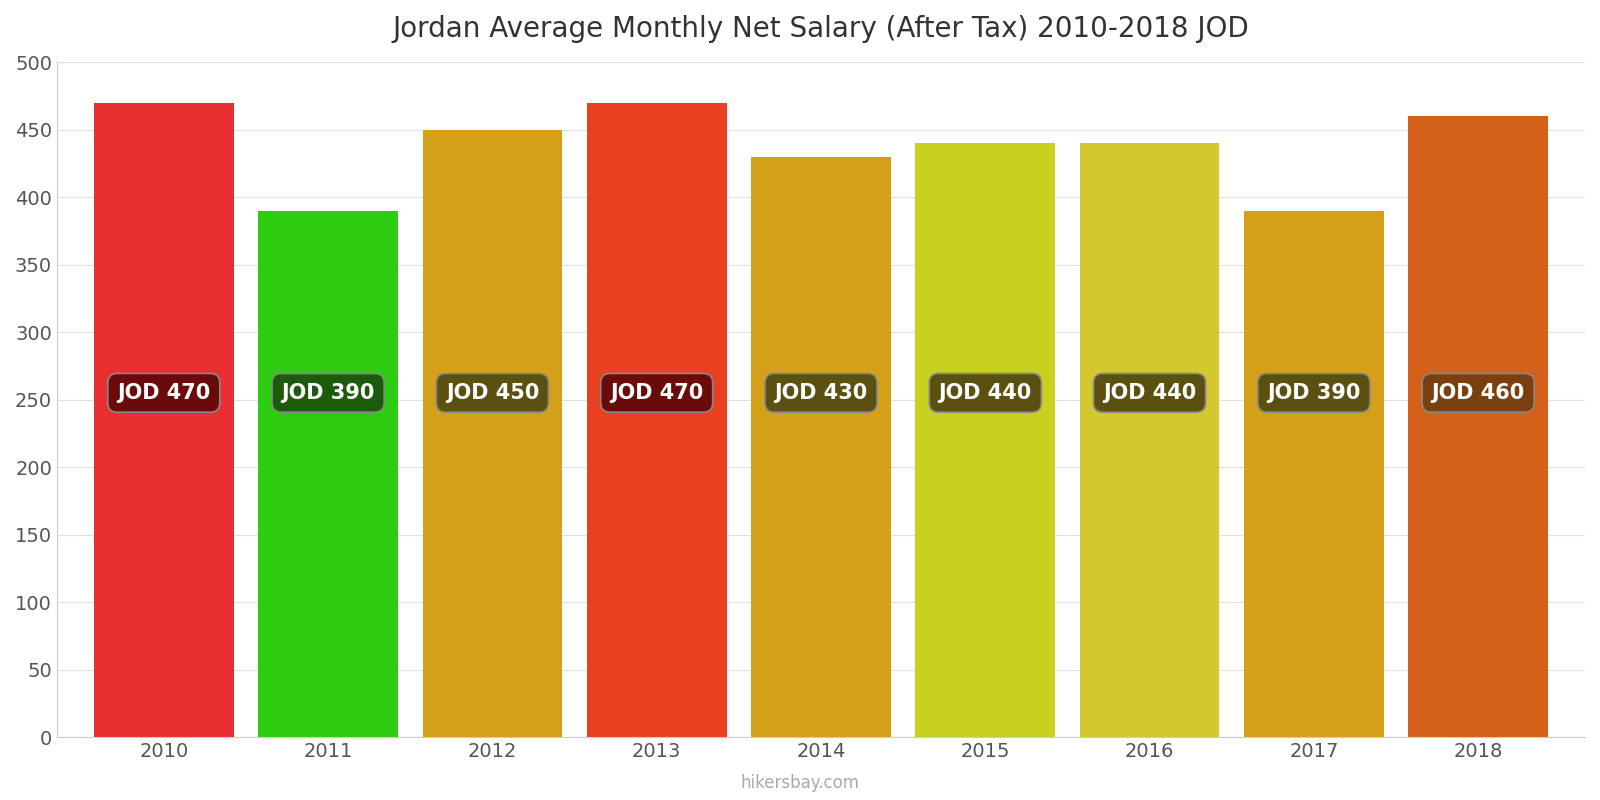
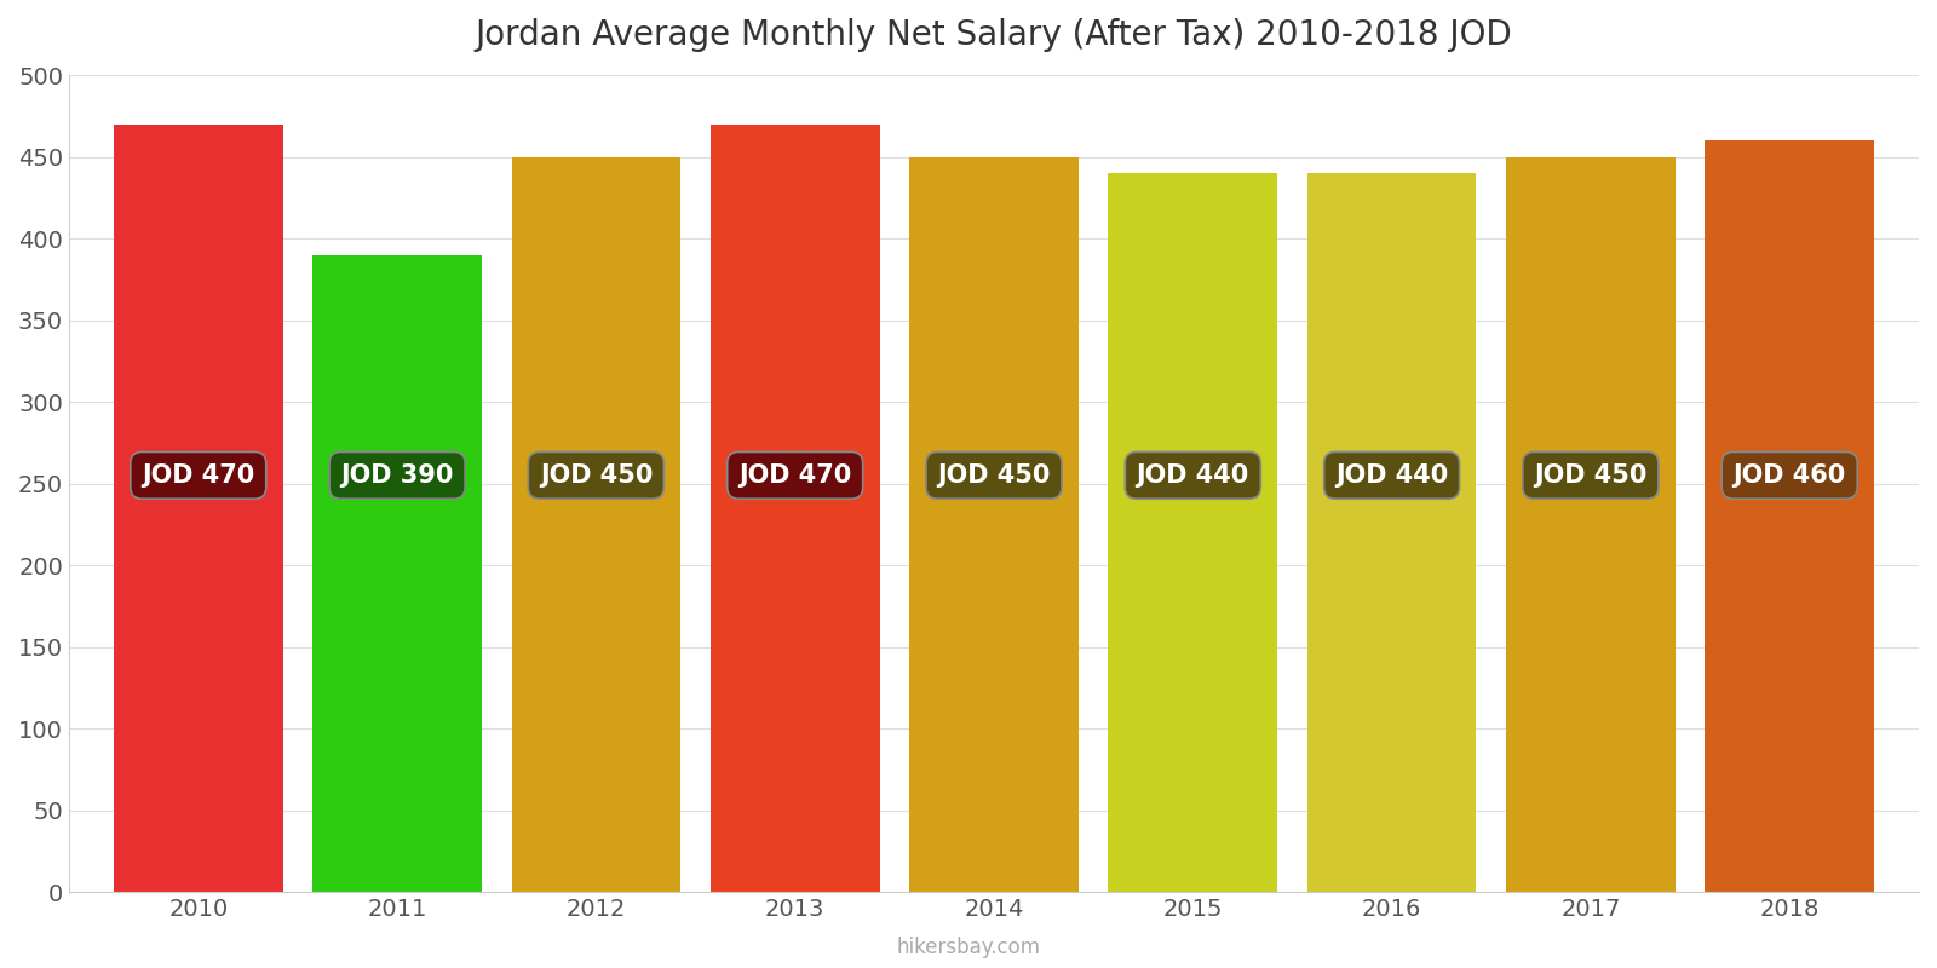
2014: 430 -> 450
2017: 390 -> 450
